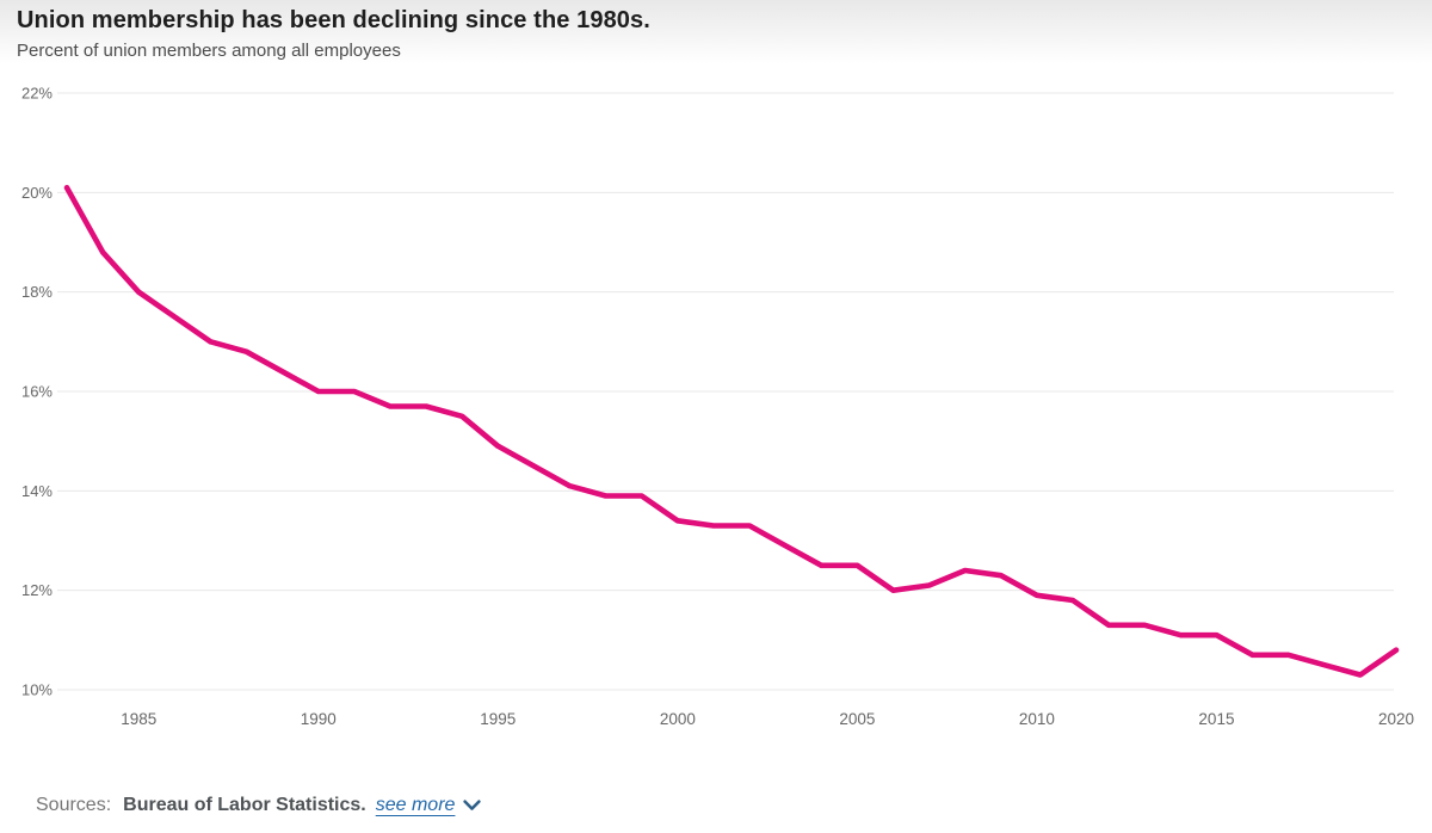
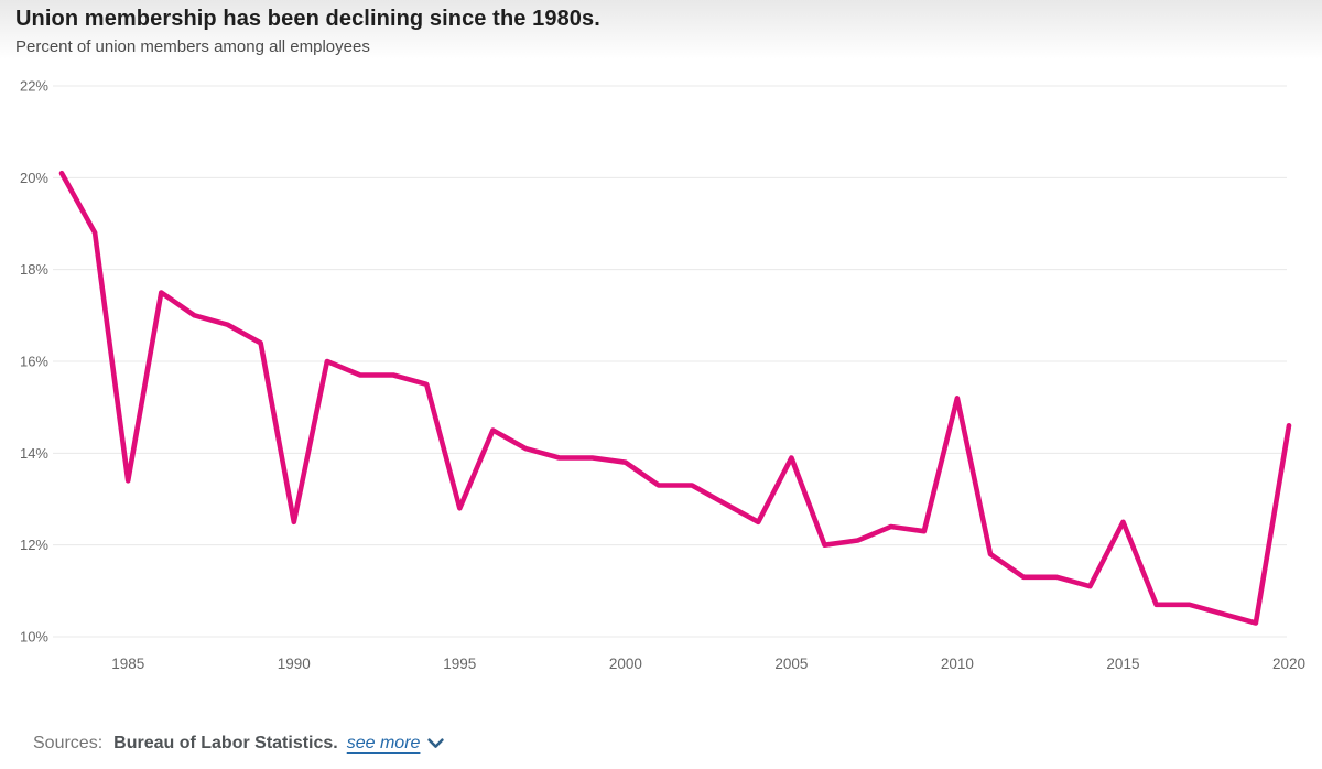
1985: 18.0% -> 13.4%
1990: 16.0% -> 12.5%
1995: 14.9% -> 12.8%
2000: 13.4% -> 13.8%
2005: 12.5% -> 13.9%
2010: 11.9% -> 15.2%
2015: 11.1% -> 12.5%
2020: 10.8% -> 14.6%
